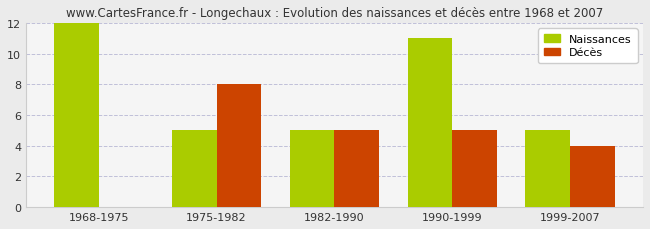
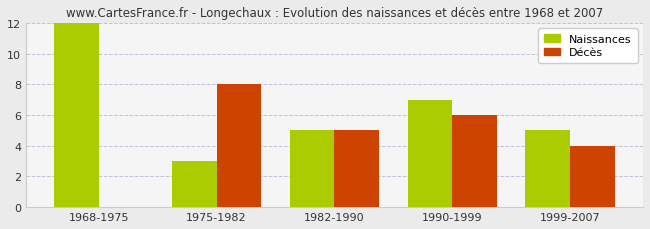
Naissances/1975-1982: 5 -> 3
Naissances/1990-1999: 11 -> 7
Décès/1990-1999: 5 -> 6
